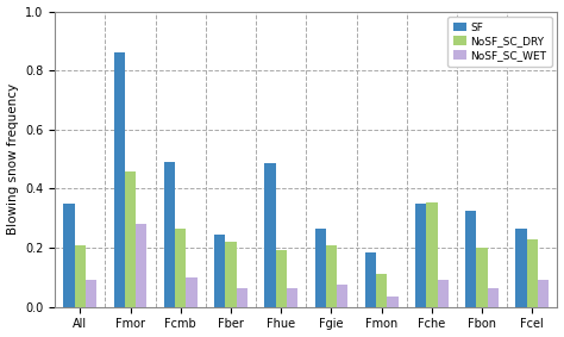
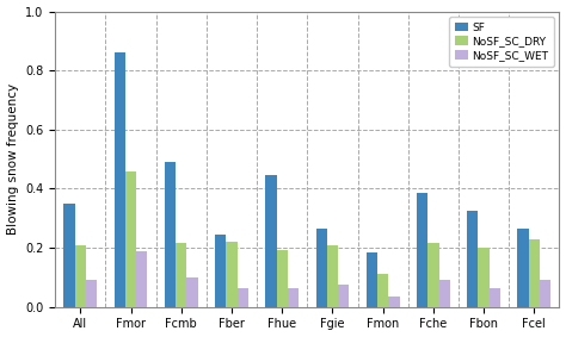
NoSF_SC_WET/Fmor: 0.280 -> 0.190
NoSF_SC_DRY/Fcmb: 0.265 -> 0.215
SF/Fhue: 0.485 -> 0.445
SF/Fche: 0.350 -> 0.385
NoSF_SC_DRY/Fche: 0.355 -> 0.215
